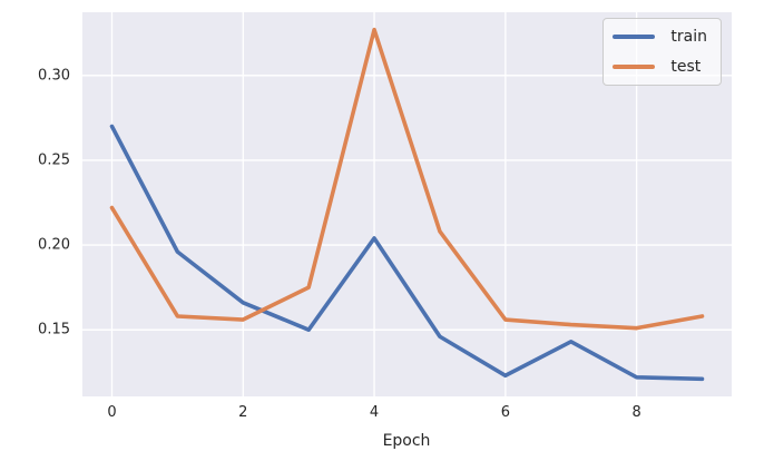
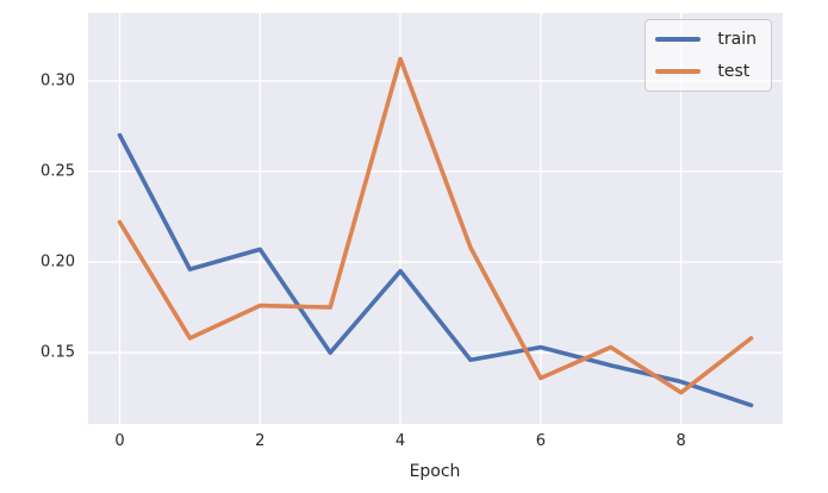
train/2: 0.166 -> 0.207
test/2: 0.156 -> 0.176
train/4: 0.204 -> 0.195
test/4: 0.327 -> 0.312
train/6: 0.123 -> 0.153
test/6: 0.156 -> 0.136
train/8: 0.122 -> 0.134
test/8: 0.151 -> 0.128
